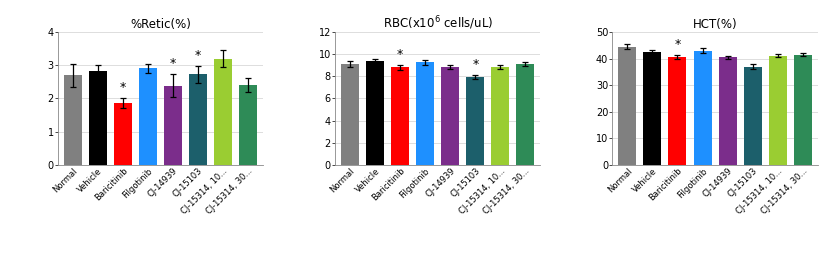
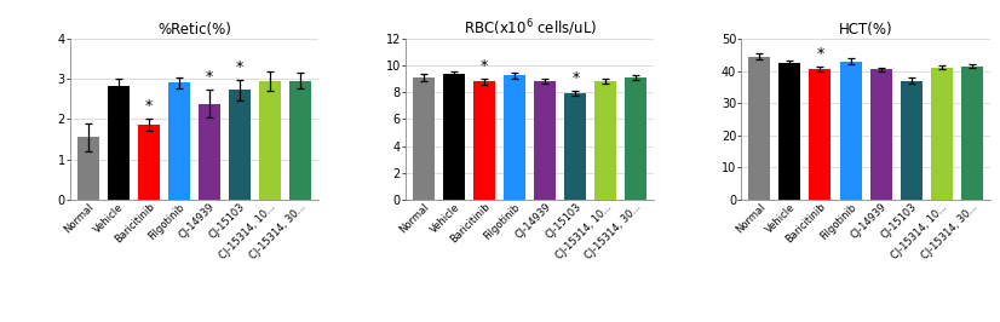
%Retic(%)/Normal: 2.70 -> 1.55
%Retic(%)/CJ-15314, 10...: 3.20 -> 2.95
%Retic(%)/CJ-15314, 30...: 2.40 -> 2.95
